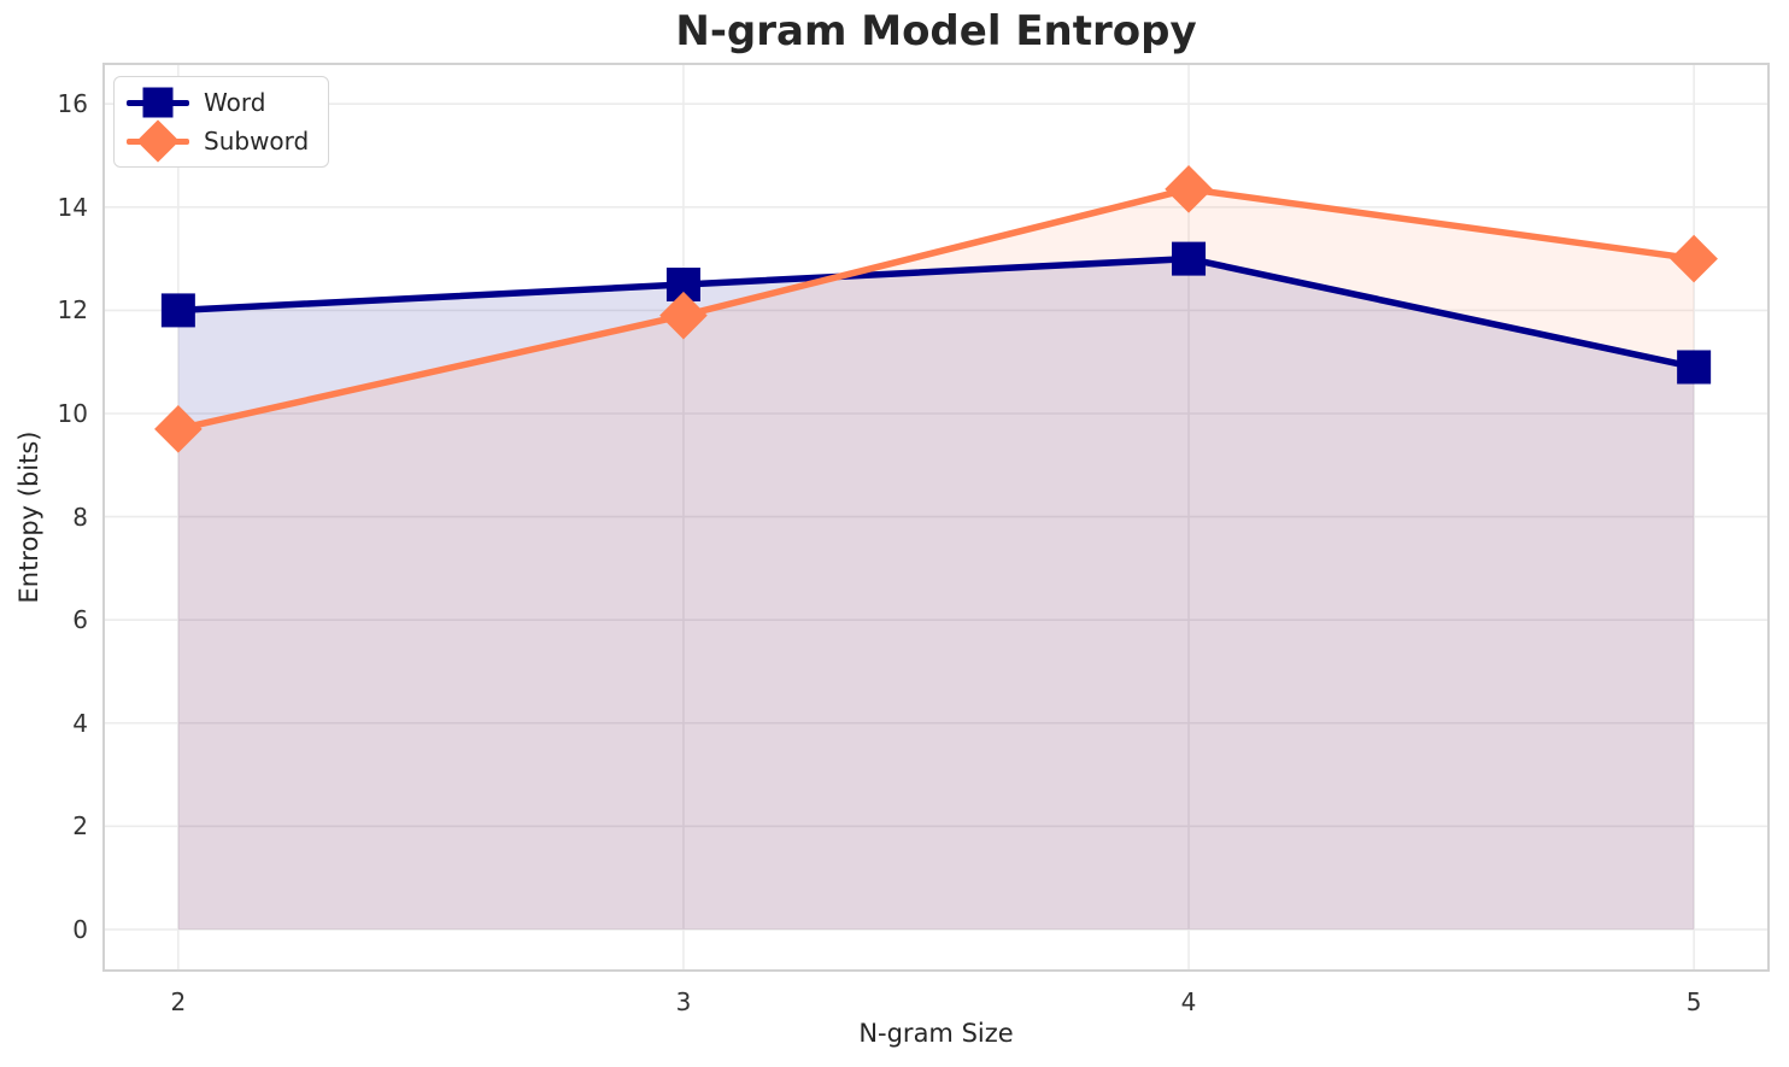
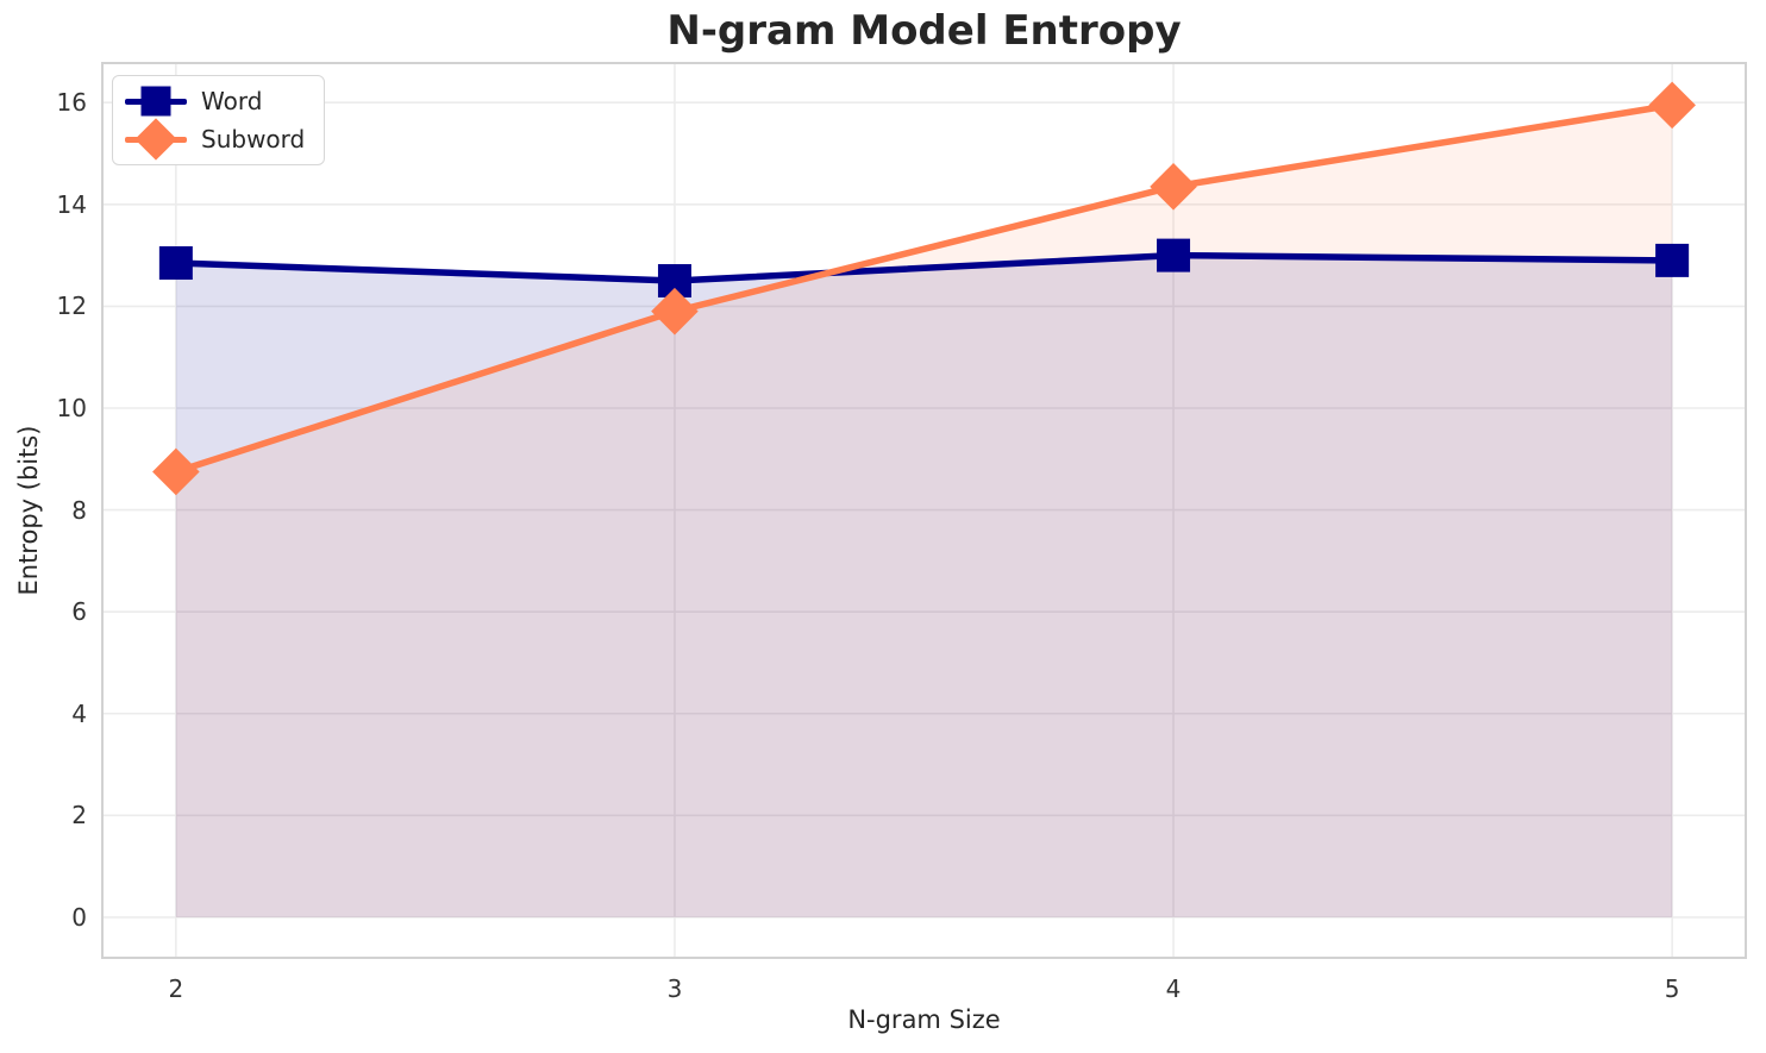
Word/2: 12.0 -> 12.8
Subword/2: 9.7 -> 8.8
Word/5: 10.9 -> 12.9
Subword/5: 13.0 -> 15.9
